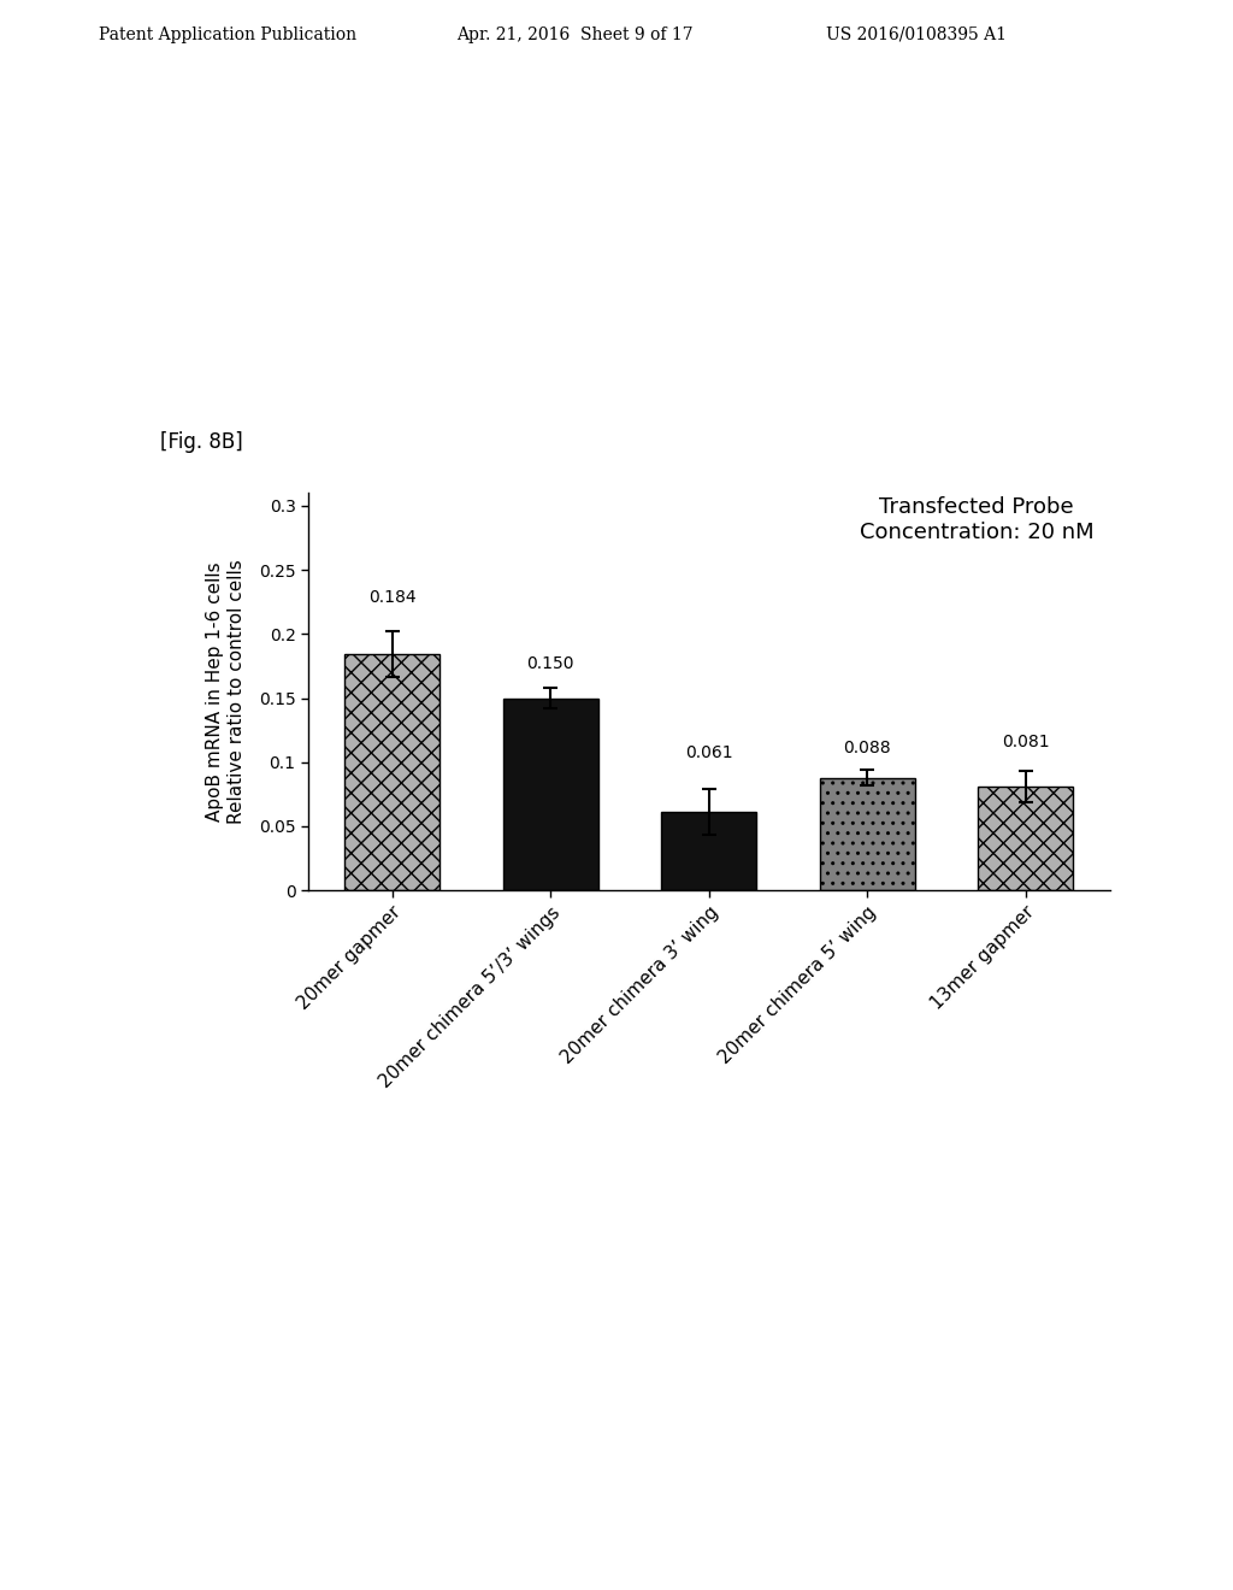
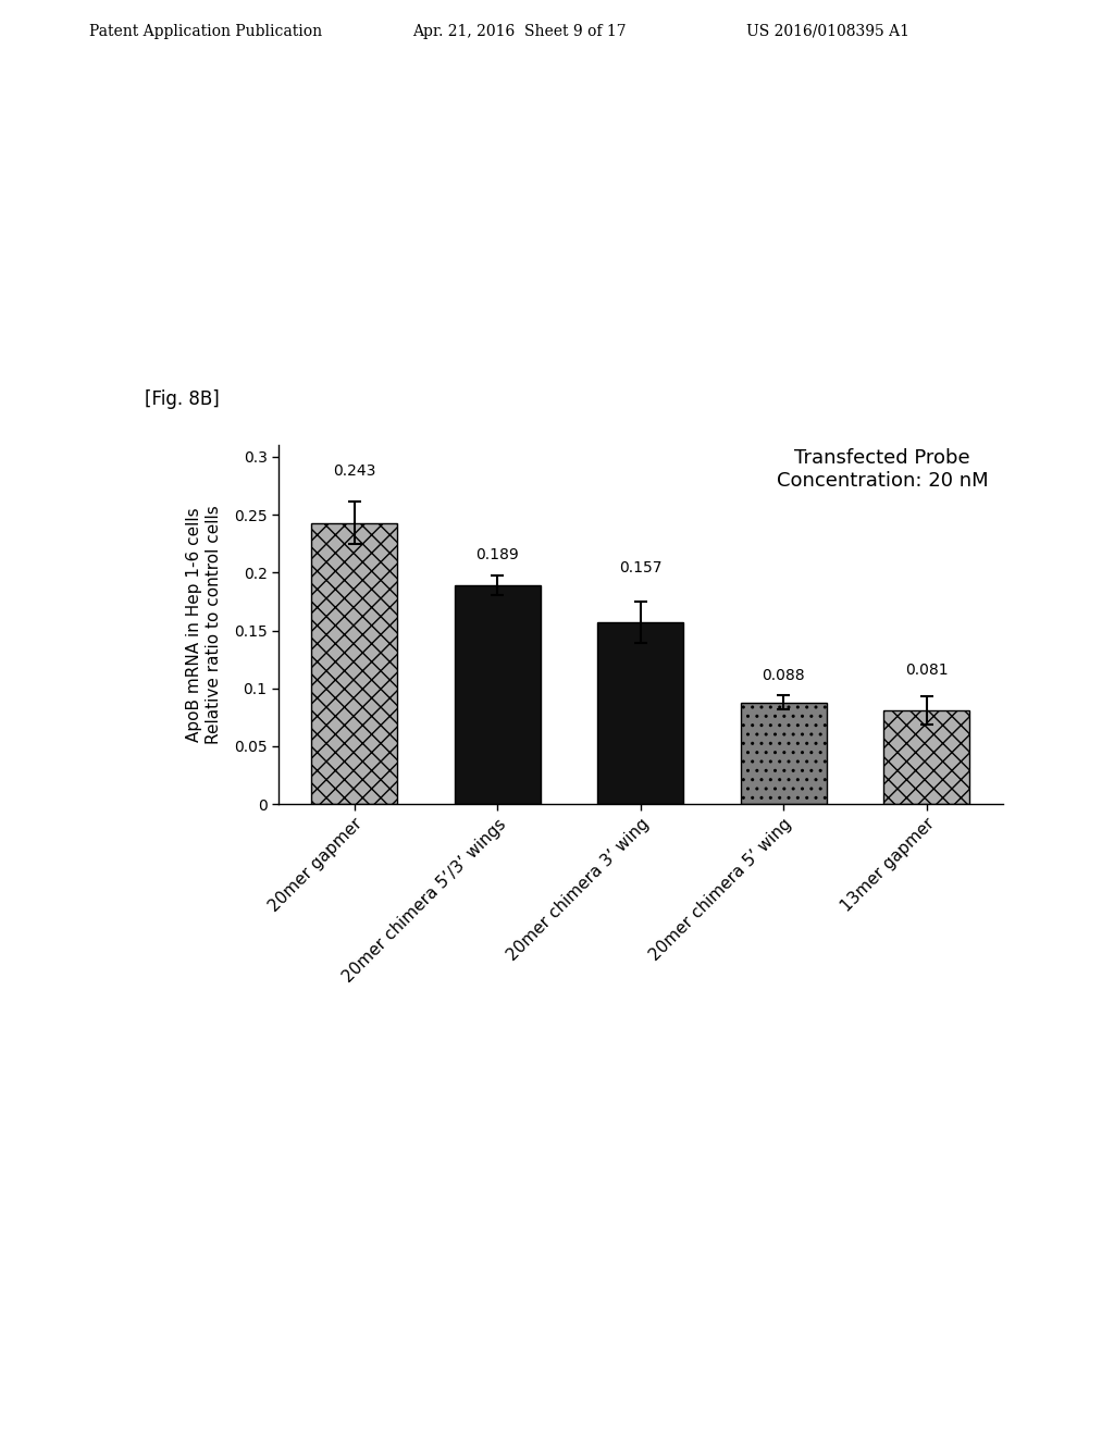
20mer gapmer: 0.184 -> 0.243
20mer chimera 5’/3’ wings: 0.150 -> 0.189
20mer chimera 3’ wing: 0.061 -> 0.157
